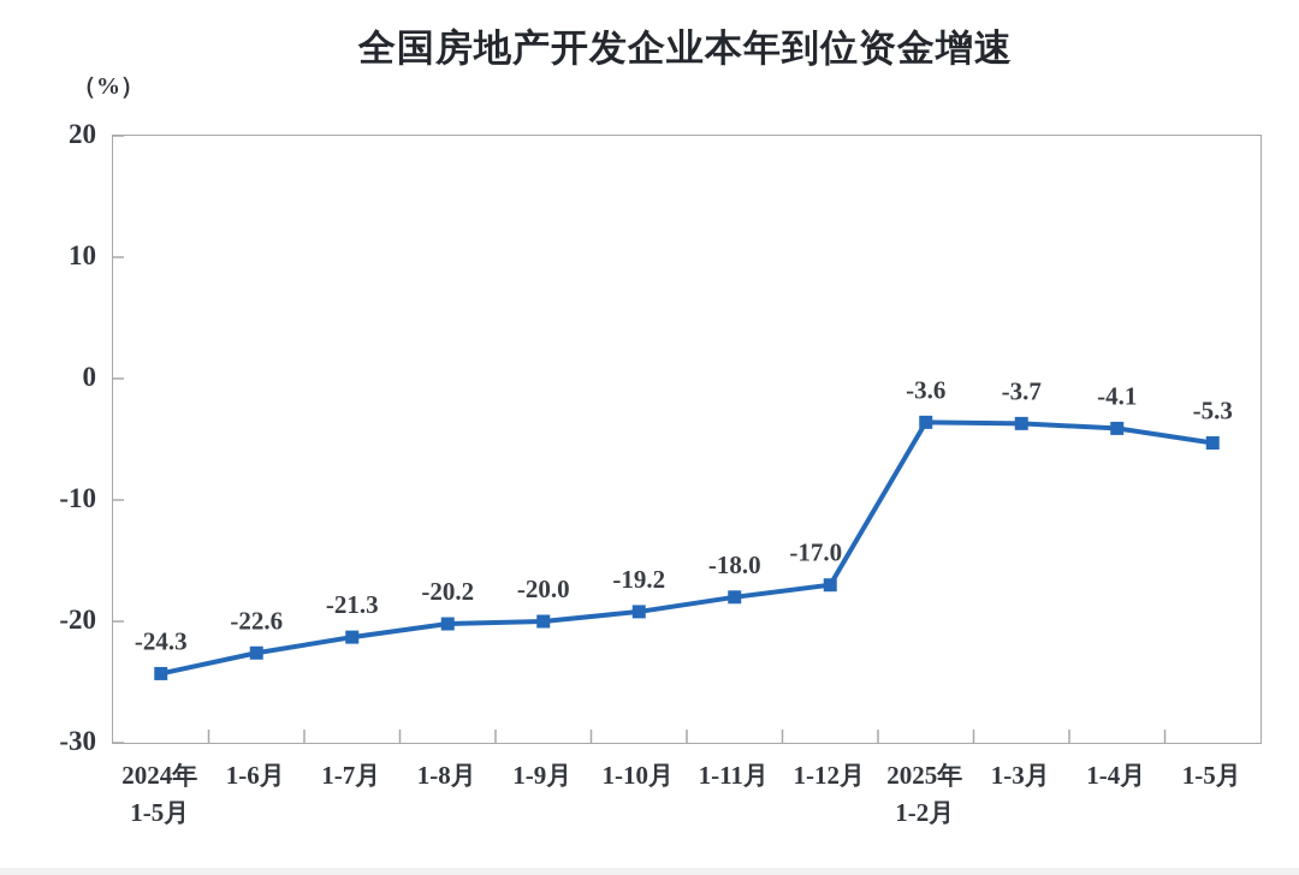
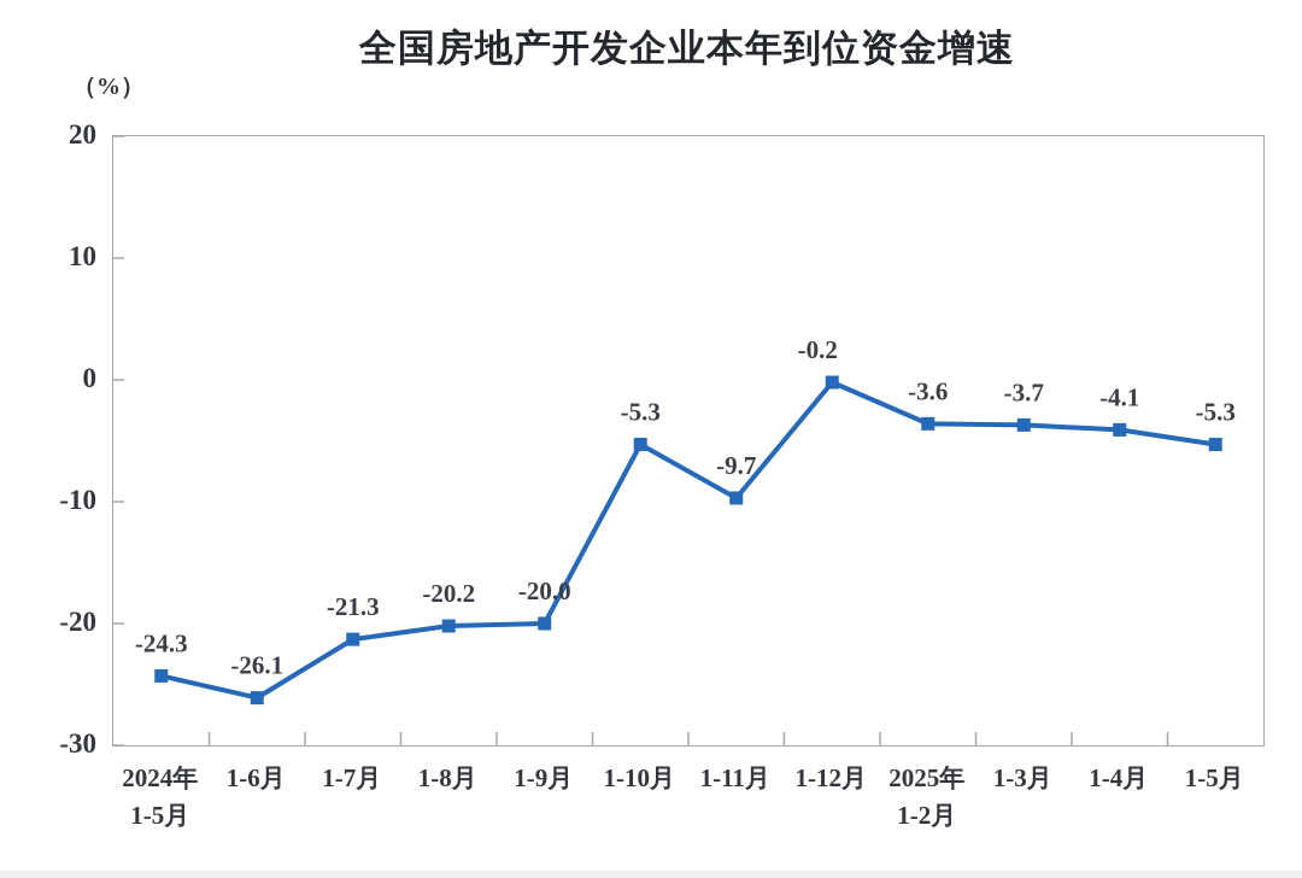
1-6月: -22.6 -> -26.1
1-10月: -19.2 -> -5.3
1-11月: -18.0 -> -9.7
1-12月: -17.0 -> -0.2
